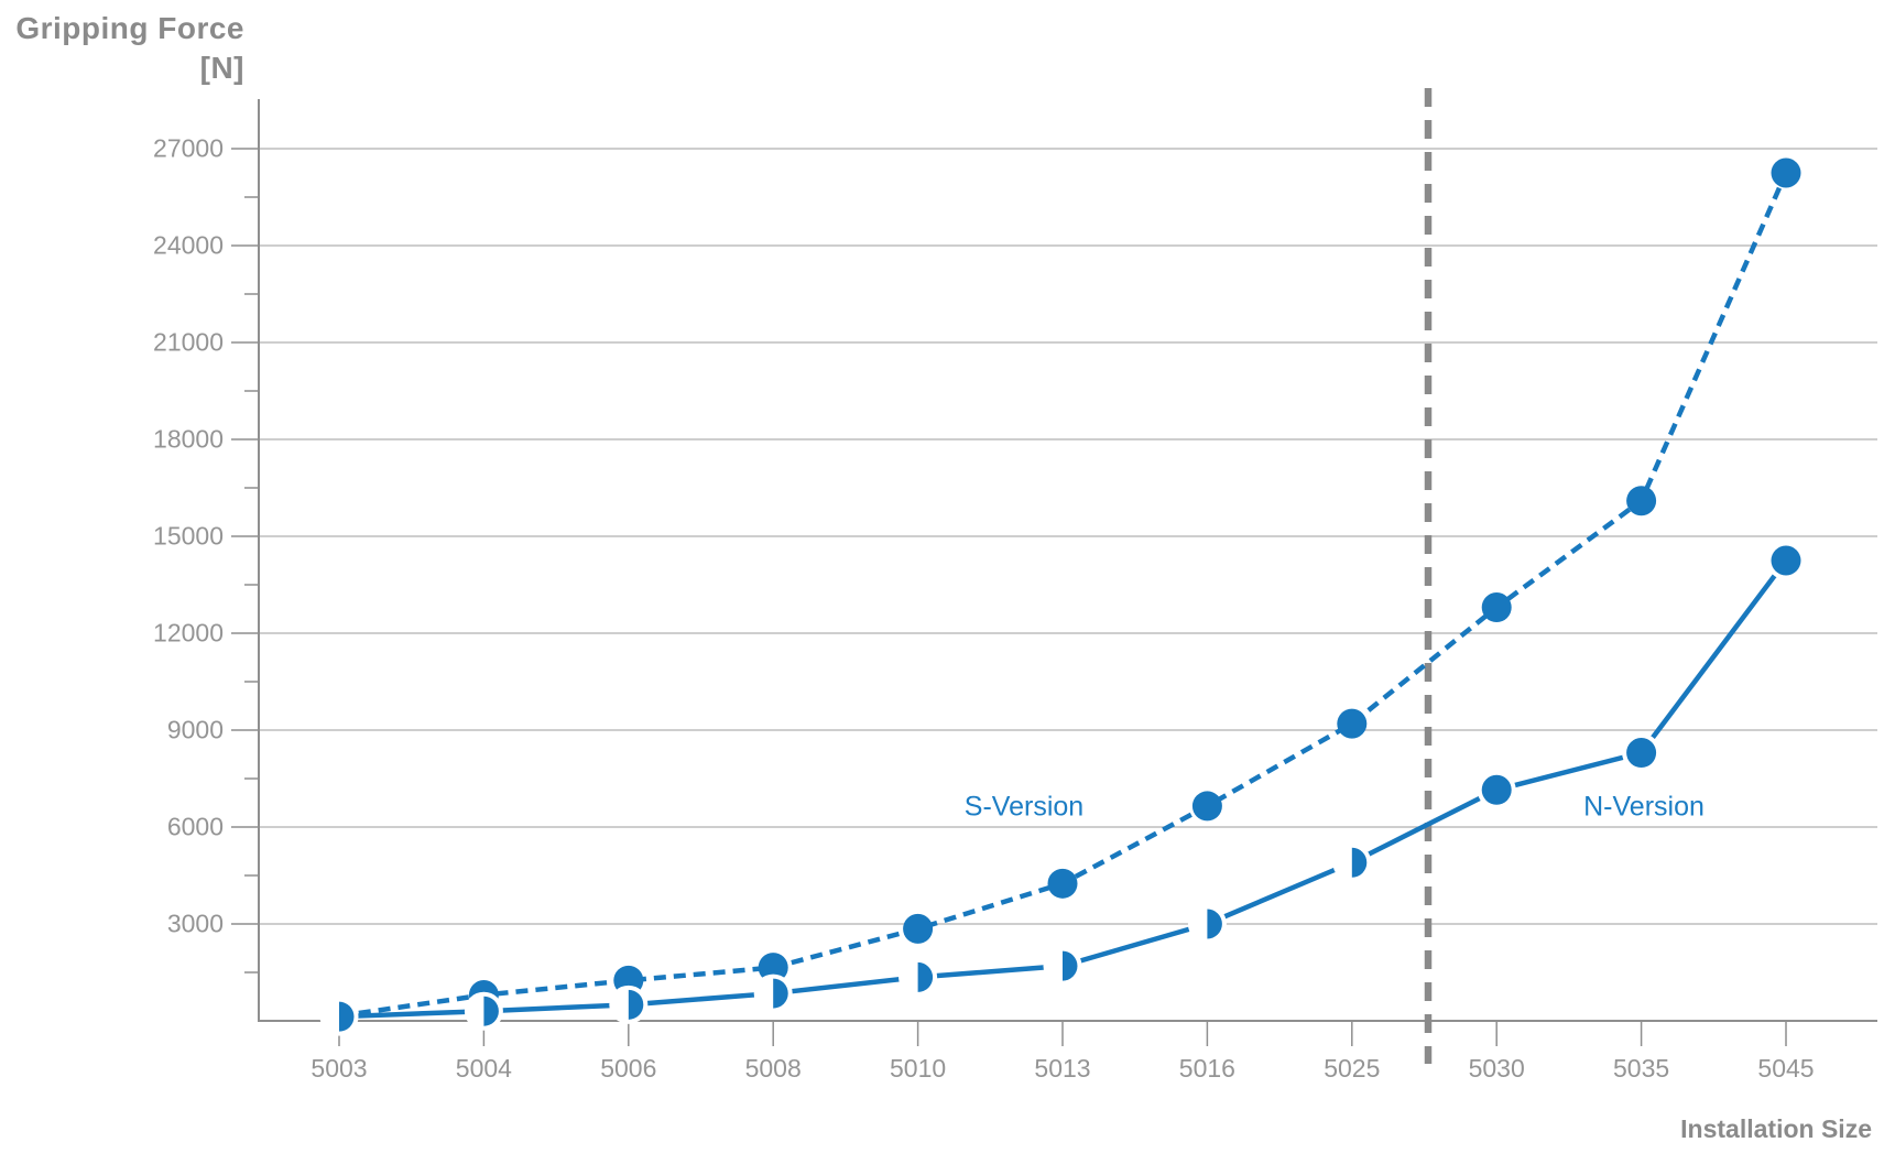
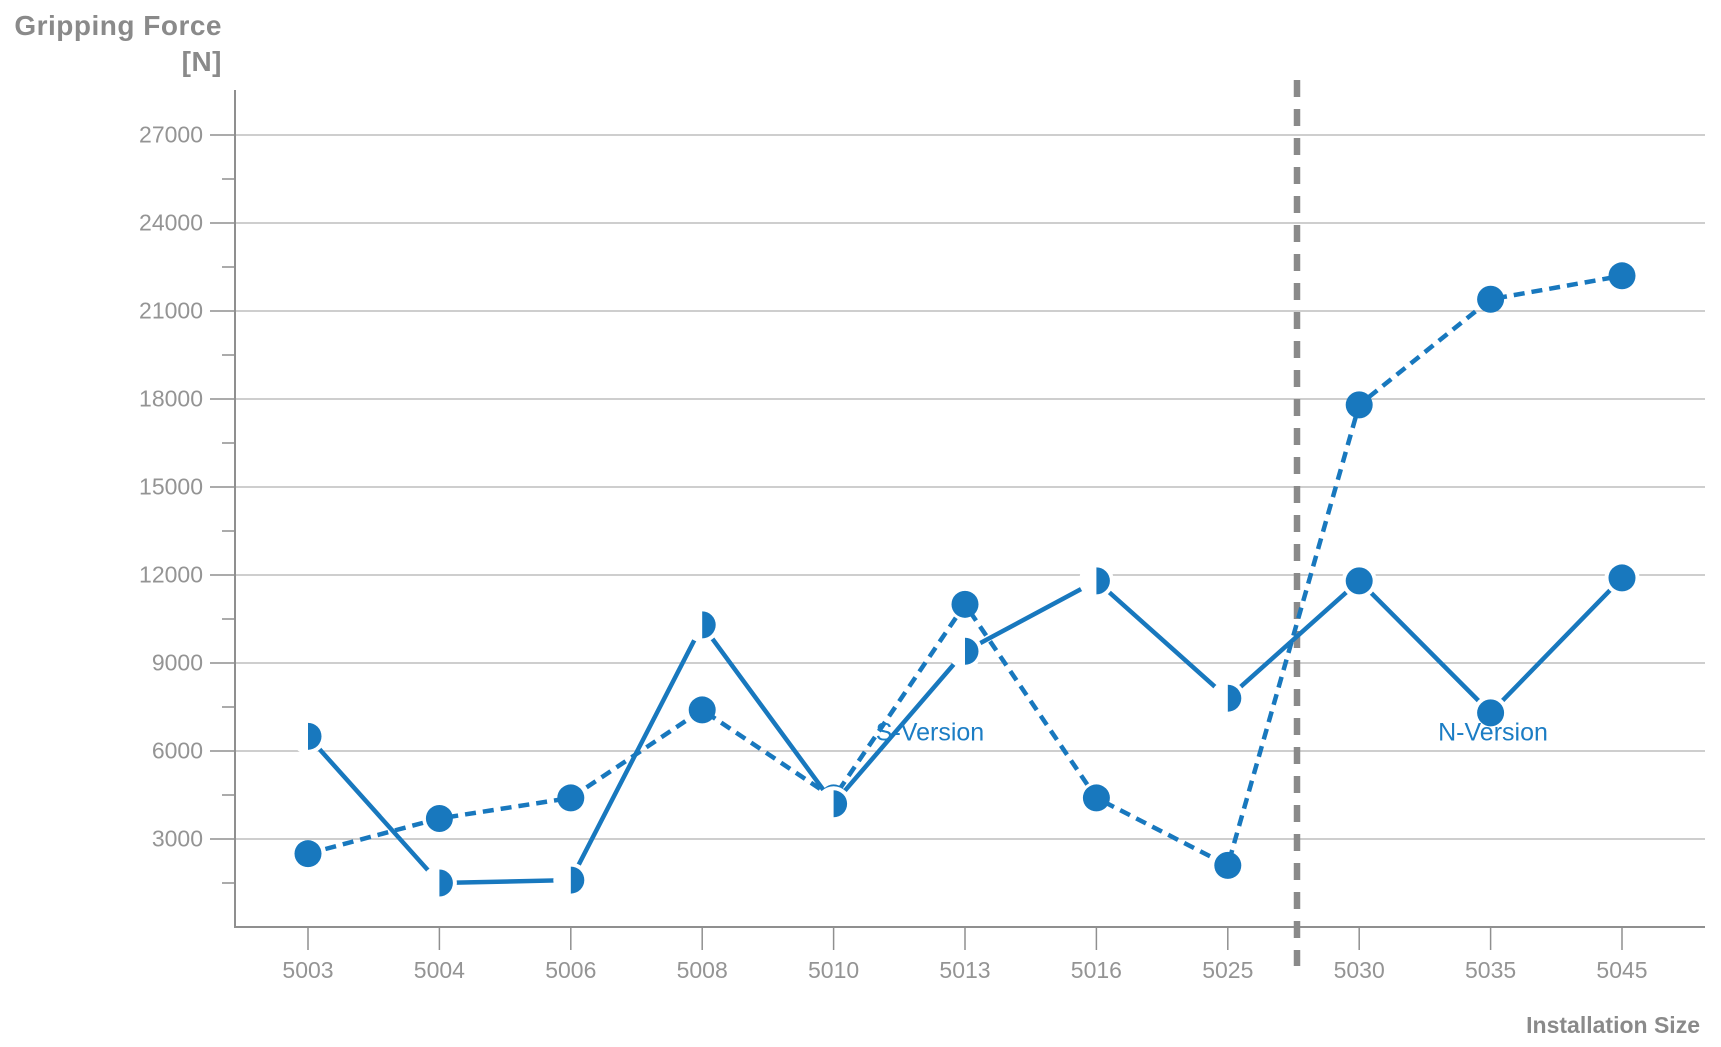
S-Version/5003: 200 -> 2500
N-Version/5003: 100 -> 6500
S-Version/5004: 800 -> 3700
N-Version/5004: 300 -> 1500
S-Version/5006: 1200 -> 4400
N-Version/5006: 500 -> 1600
S-Version/5008: 1600 -> 7400
N-Version/5008: 800 -> 10300
S-Version/5010: 2800 -> 4400
N-Version/5010: 1400 -> 4200
S-Version/5013: 4200 -> 11000
N-Version/5013: 1700 -> 9400
S-Version/5016: 6600 -> 4400
N-Version/5016: 3000 -> 11800
S-Version/5025: 9200 -> 2100
N-Version/5025: 4900 -> 7800
S-Version/5030: 12800 -> 17800
N-Version/5030: 7200 -> 11800
S-Version/5035: 16100 -> 21400
N-Version/5035: 8300 -> 7300
S-Version/5045: 26200 -> 22200
N-Version/5045: 14200 -> 11900
